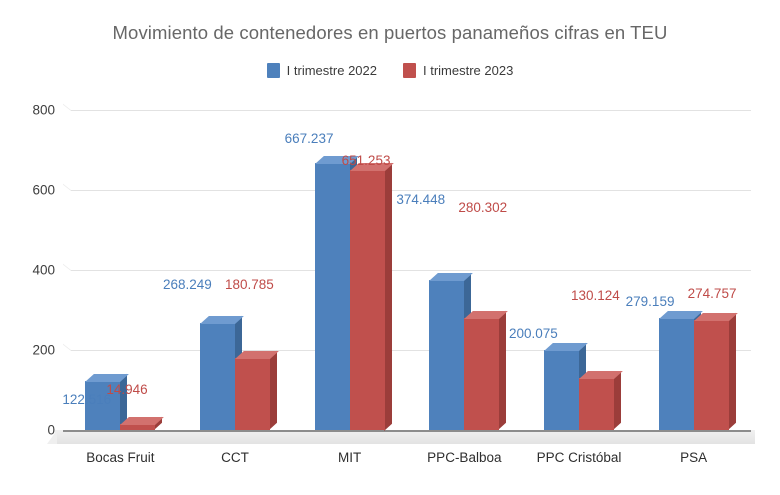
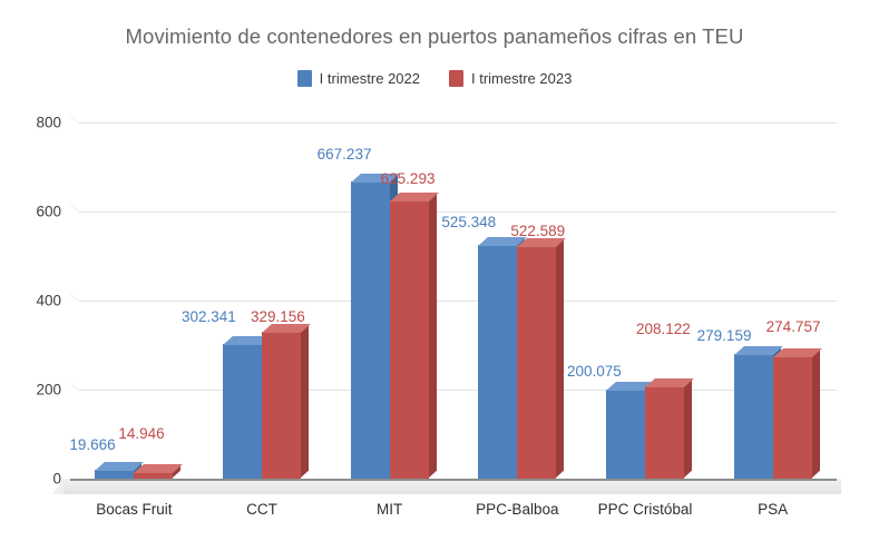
I trimestre 2022/Bocas Fruit: 122.516 -> 19.666
I trimestre 2022/CCT: 268.249 -> 302.341
I trimestre 2023/CCT: 180.785 -> 329.156
I trimestre 2023/MIT: 651.253 -> 625.293
I trimestre 2022/PPC-Balboa: 374.448 -> 525.348
I trimestre 2023/PPC-Balboa: 280.302 -> 522.589
I trimestre 2023/PPC Cristóbal: 130.124 -> 208.122
